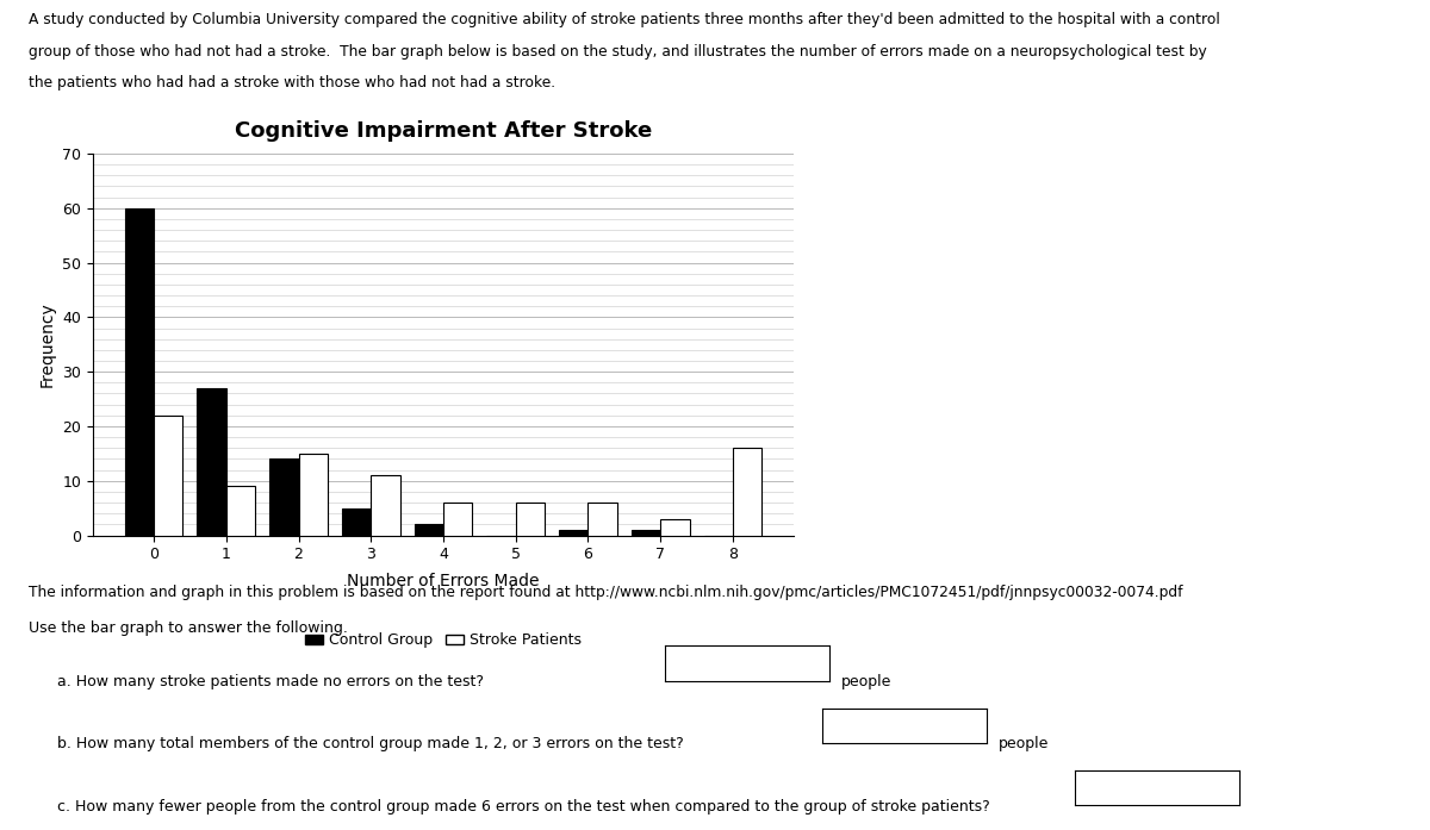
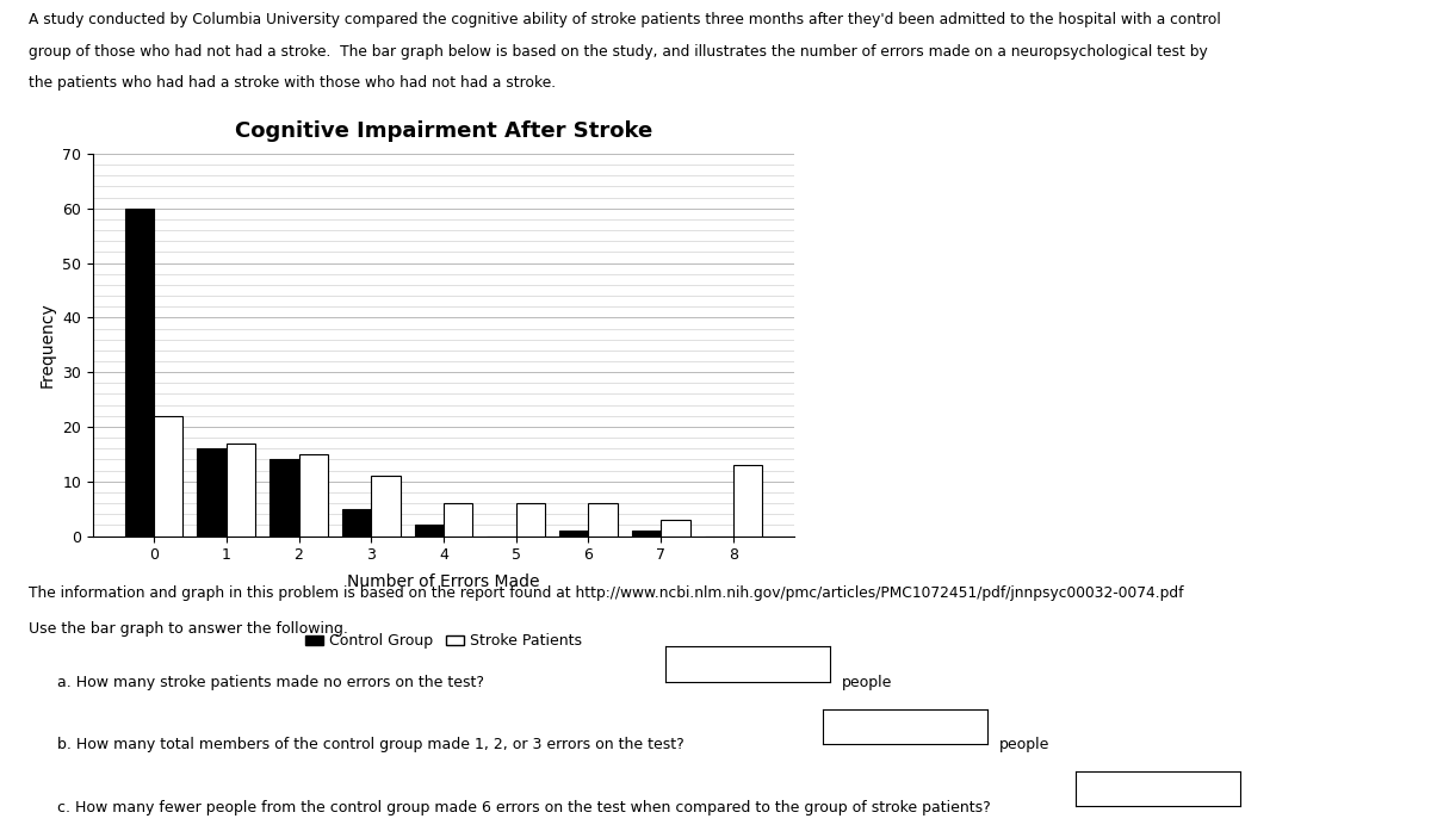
Control Group/1: 27 -> 16
Stroke Patients/1: 9 -> 17
Stroke Patients/8: 16 -> 13
